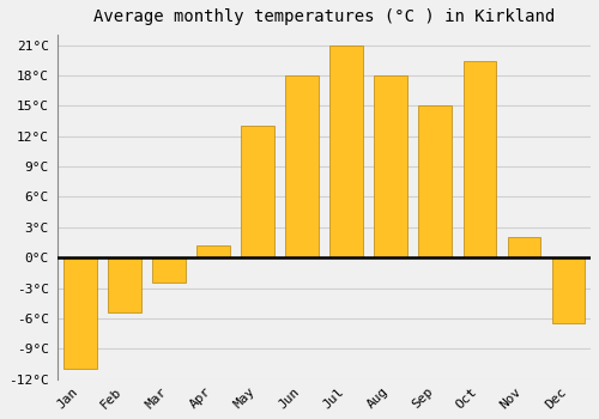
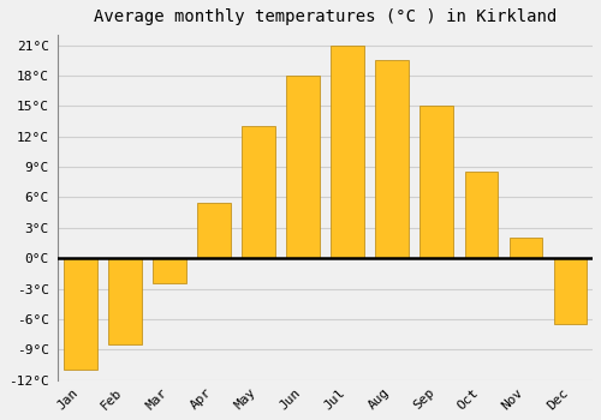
Feb: -5.4°C -> -8.5°C
Apr: 1.2°C -> 5.5°C
Aug: 18.0°C -> 19.5°C
Oct: 19.4°C -> 8.5°C
